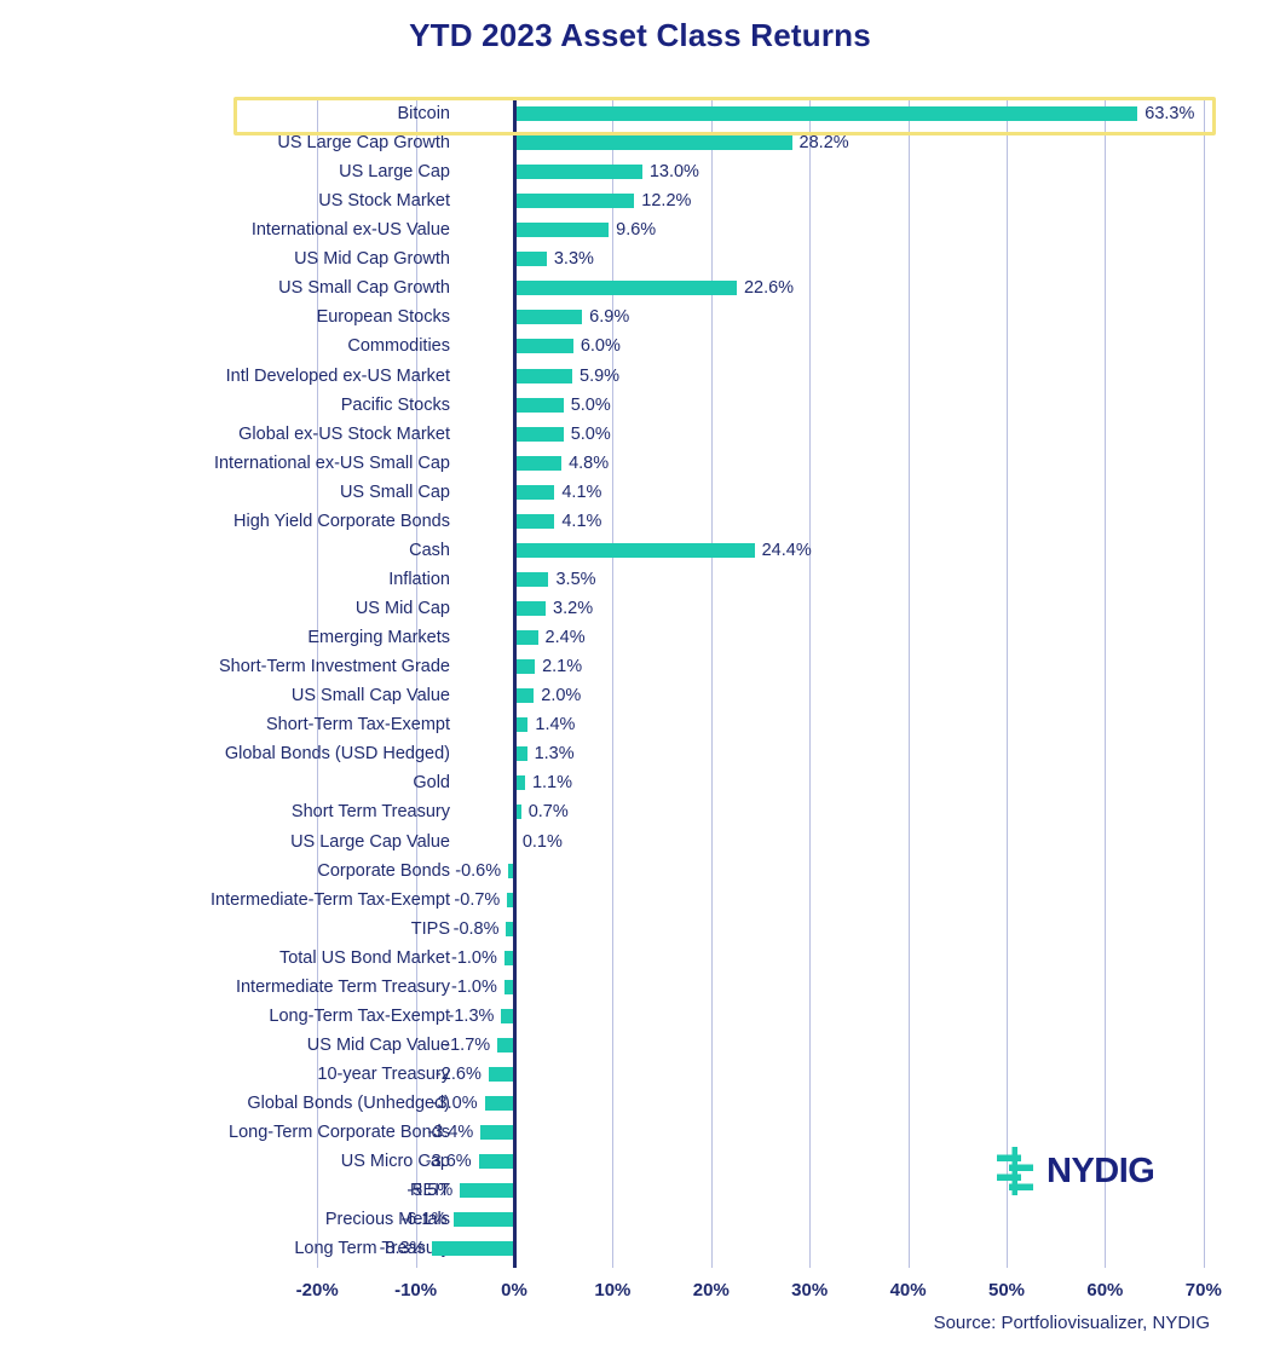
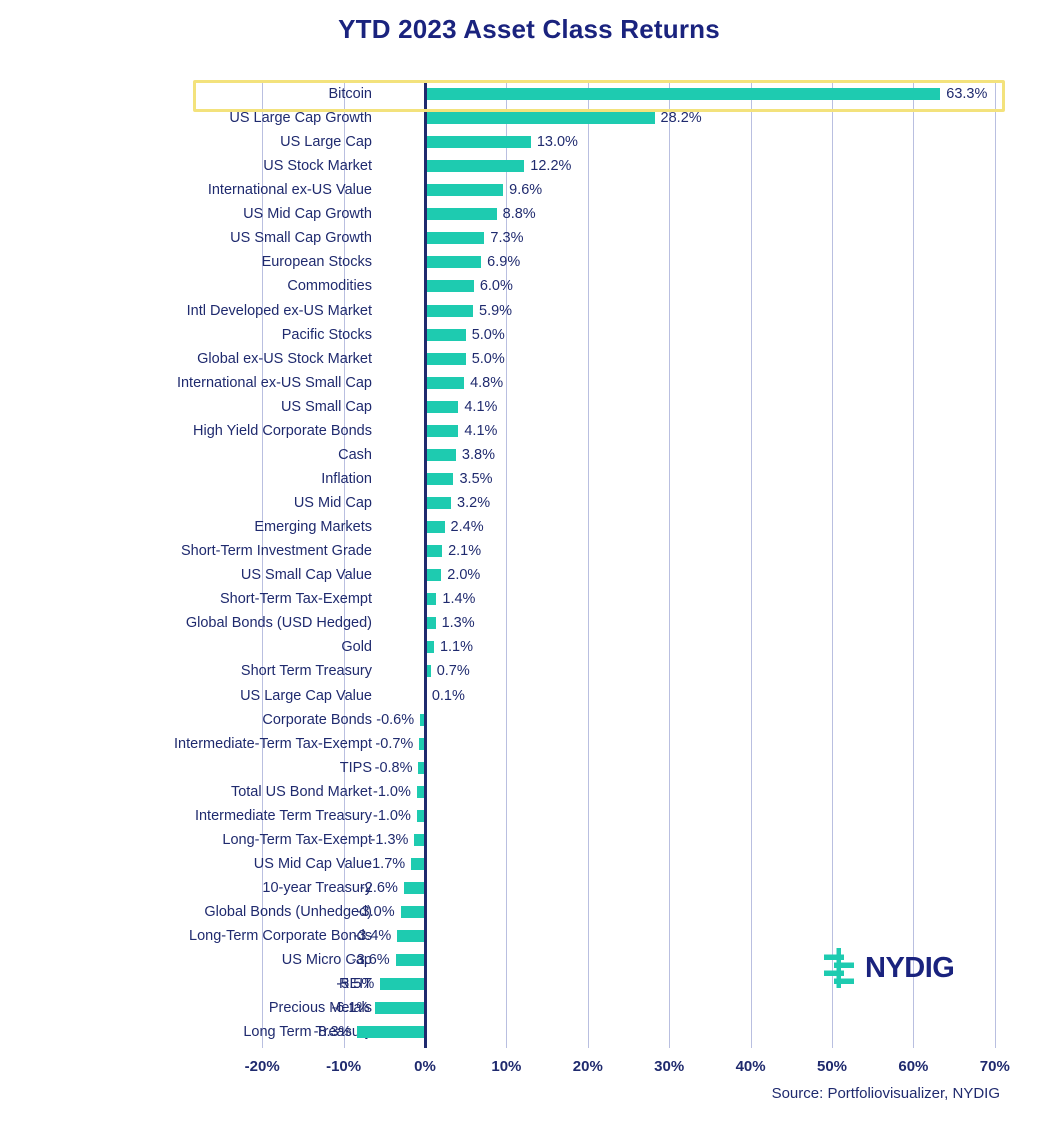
US Mid Cap Growth: 3.3% -> 8.8%
US Small Cap Growth: 22.6% -> 7.3%
Cash: 24.4% -> 3.8%
